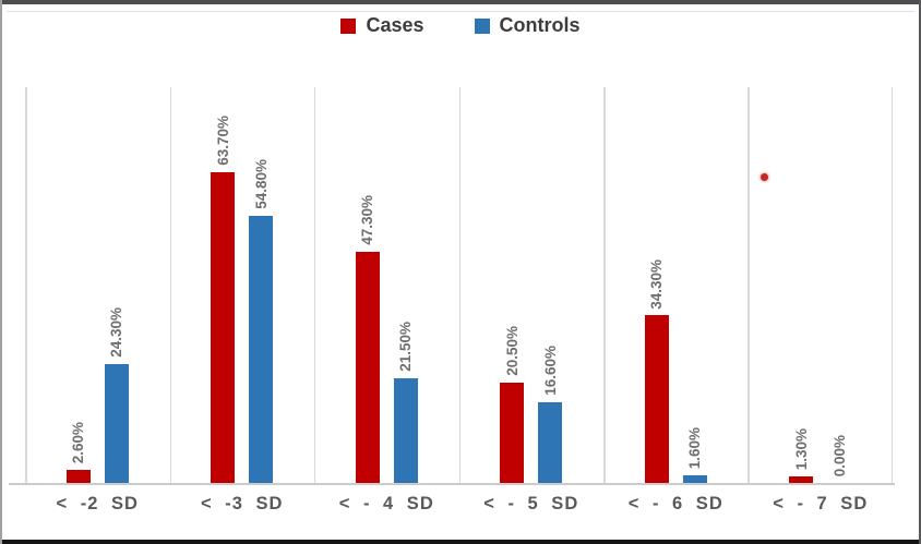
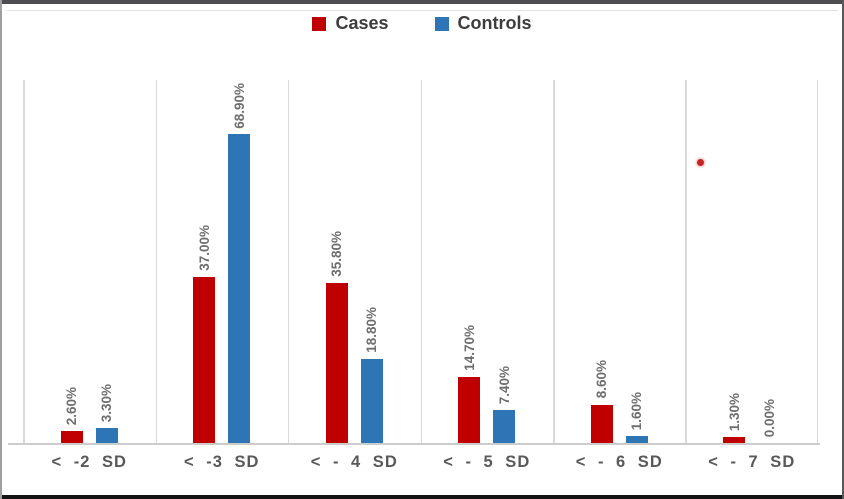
Controls/< -2 SD: 24.30% -> 3.30%
Cases/< -3 SD: 63.70% -> 37.00%
Controls/< -3 SD: 54.80% -> 68.90%
Cases/< - 4 SD: 47.30% -> 35.80%
Controls/< - 4 SD: 21.50% -> 18.80%
Cases/< - 5 SD: 20.50% -> 14.70%
Controls/< - 5 SD: 16.60% -> 7.40%
Cases/< - 6 SD: 34.30% -> 8.60%
